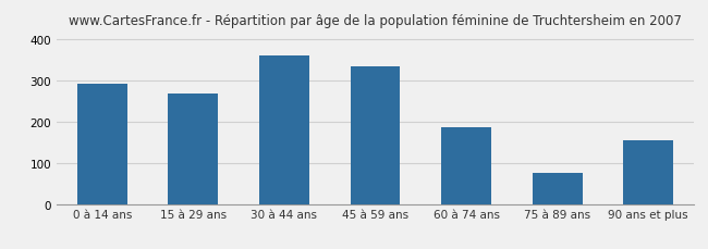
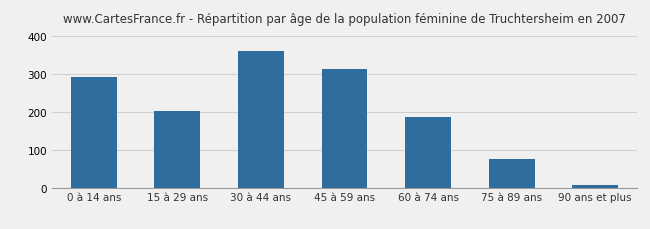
15 à 29 ans: 270 -> 202
45 à 59 ans: 335 -> 315
90 ans et plus: 155 -> 7
